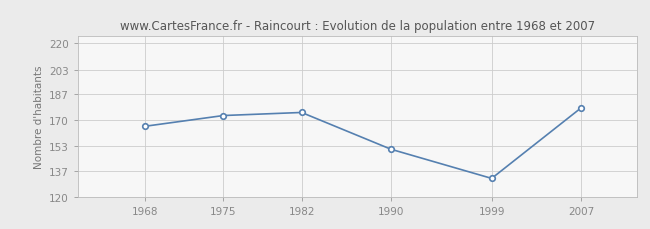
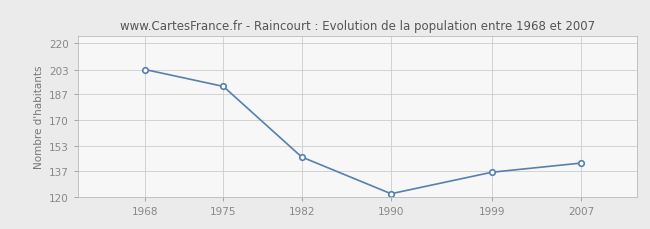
1968: 166 -> 203
1975: 173 -> 192
1982: 175 -> 146
1990: 151 -> 122
1999: 132 -> 136
2007: 178 -> 142
